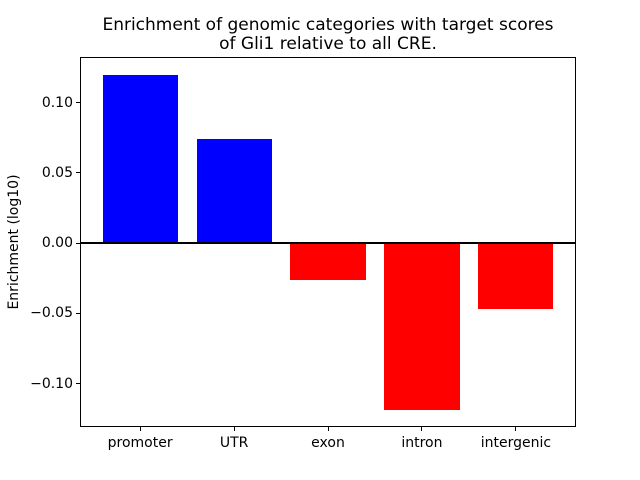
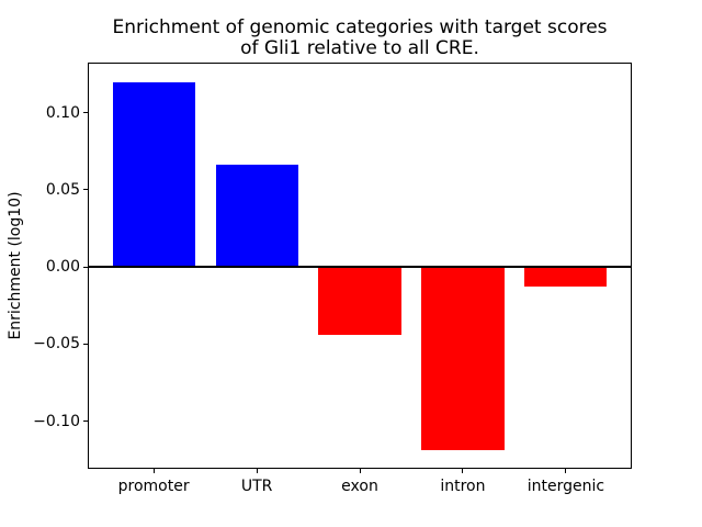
UTR: 0.074 -> 0.066
exon: -0.026 -> -0.044
intergenic: -0.047 -> -0.013
